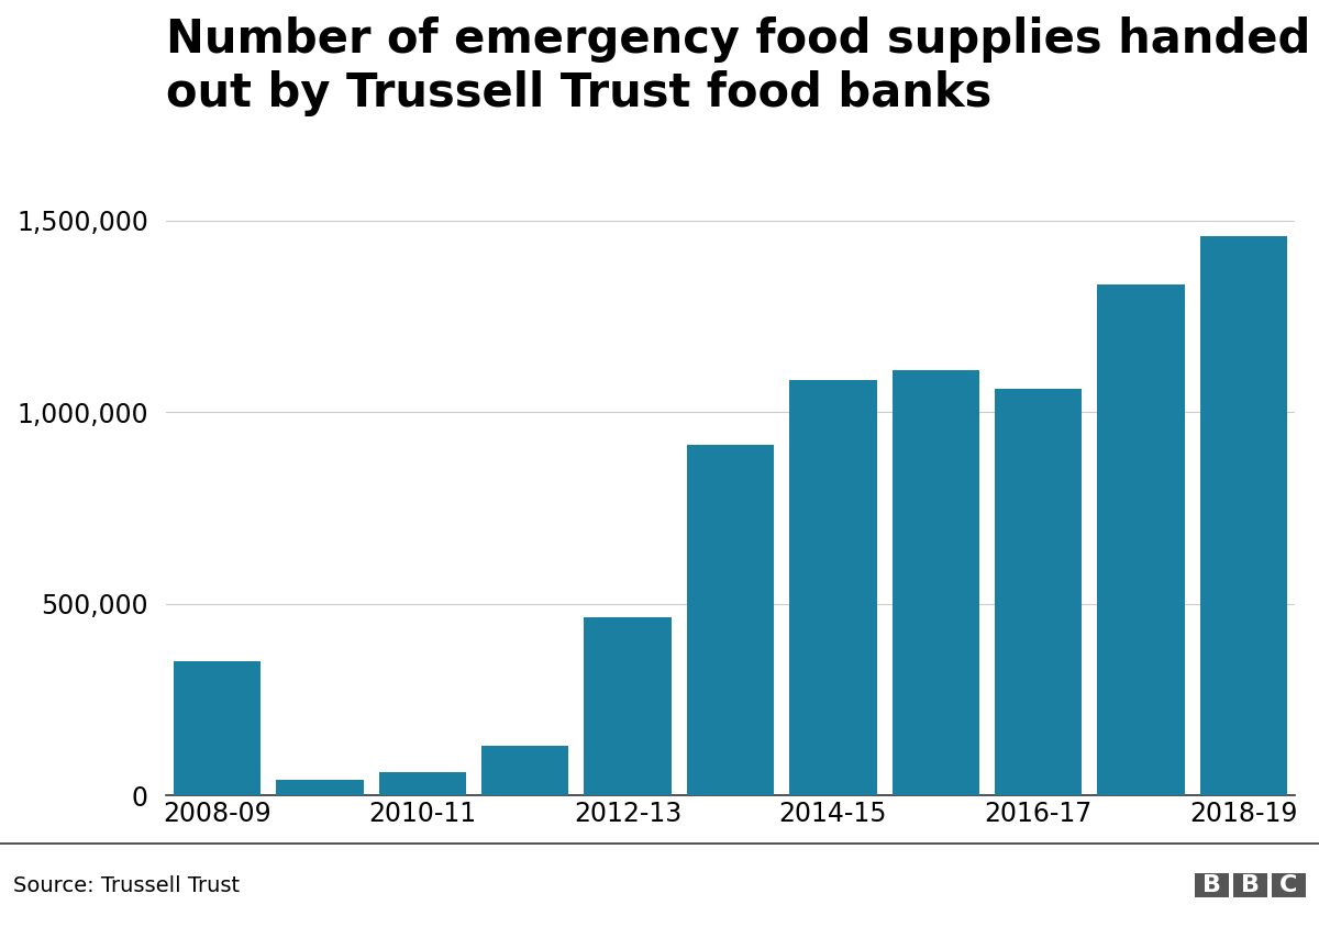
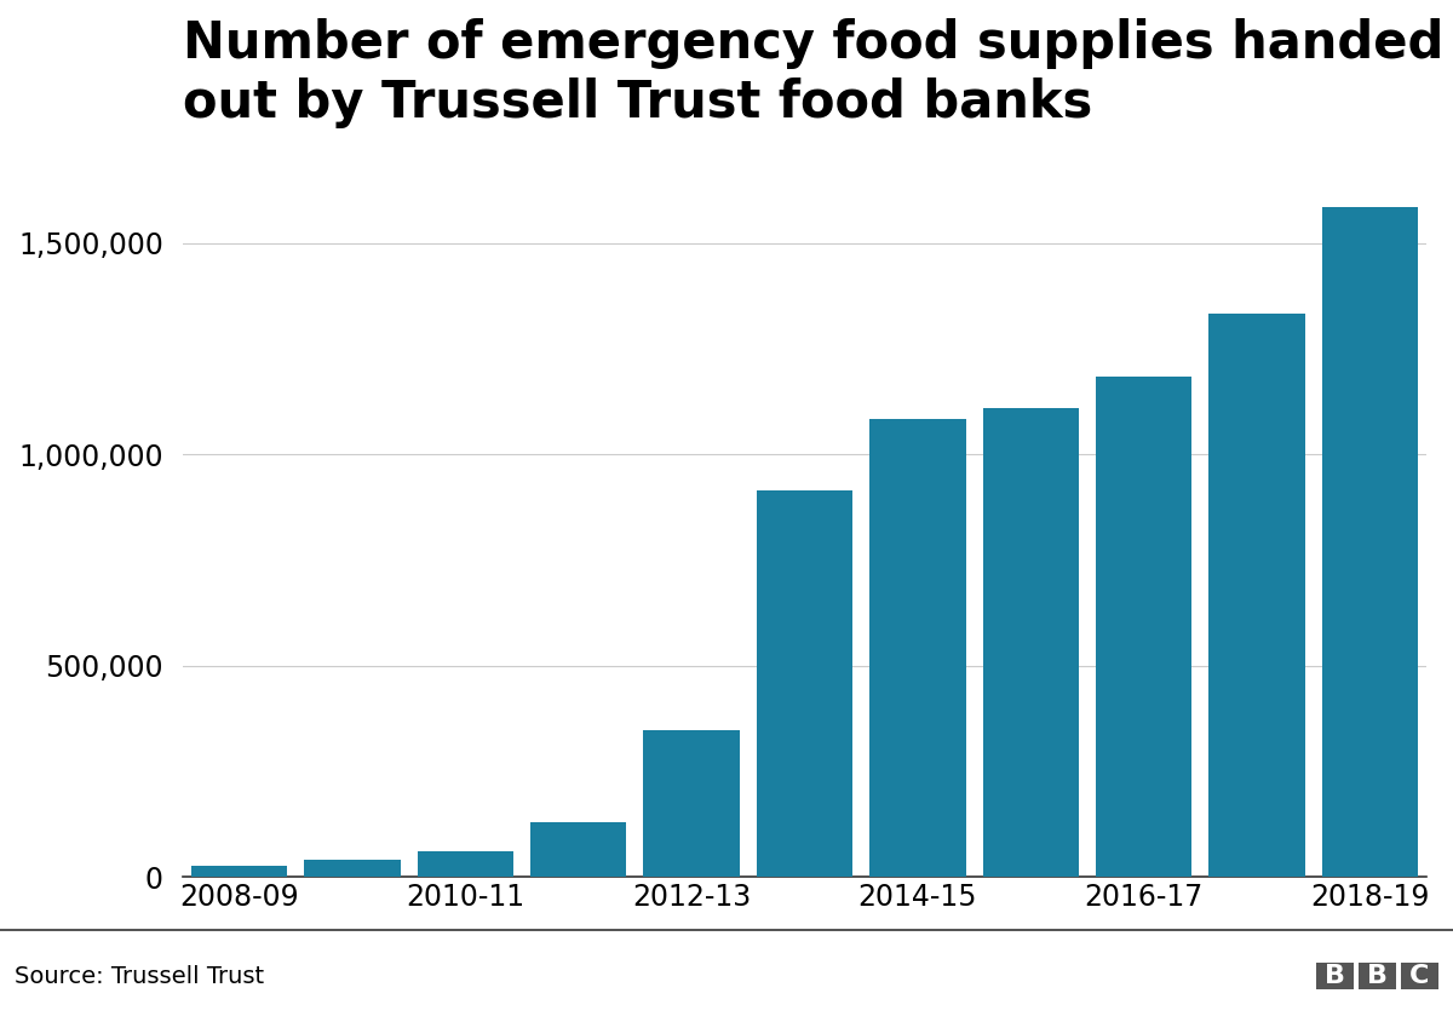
2008-09: 350,000 -> 26,000
2012-13: 465,000 -> 347,000
2016-17: 1,060,000 -> 1,183,000
2018-19: 1,460,000 -> 1,583,000
